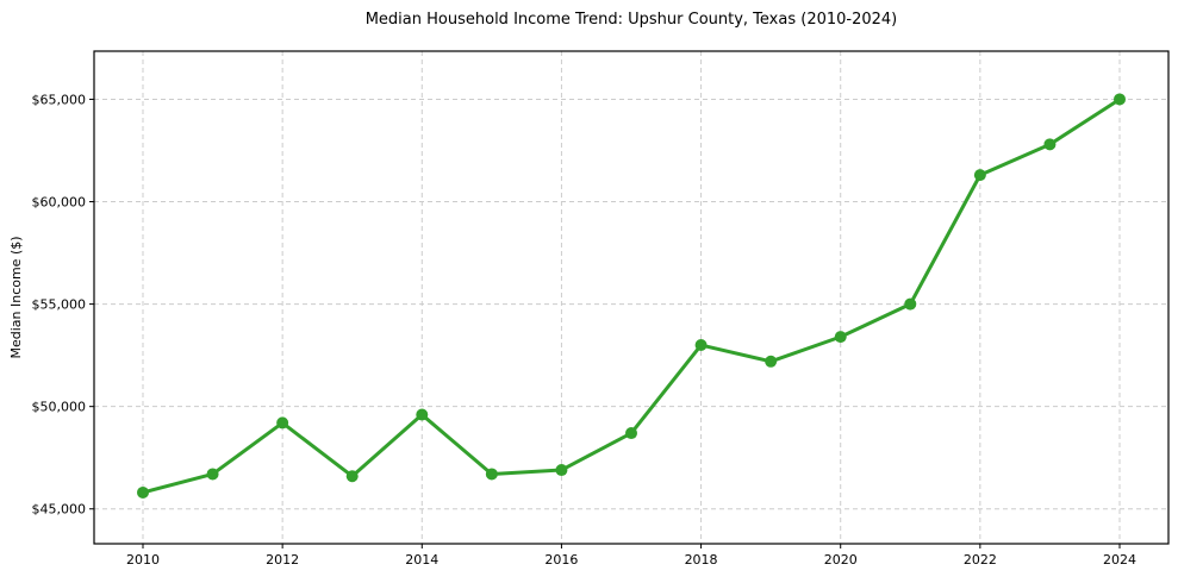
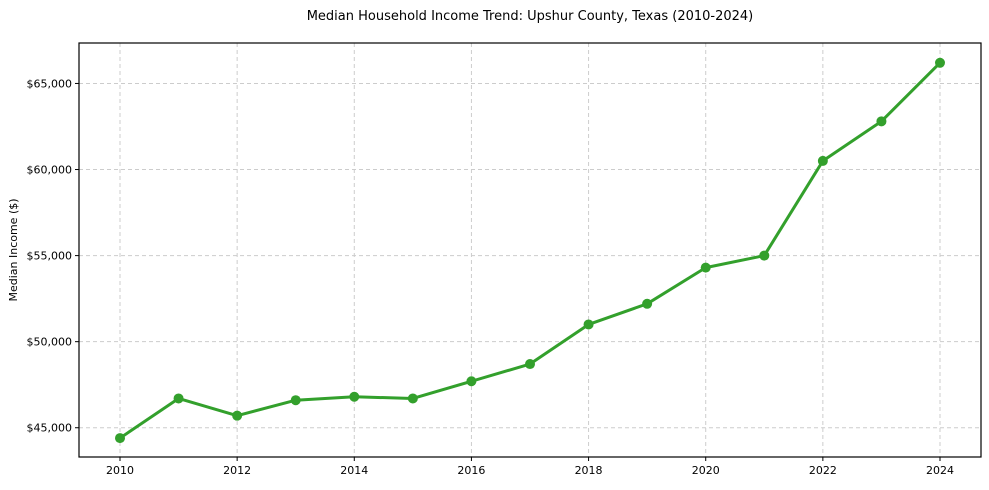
2010: $45800 -> $44400
2012: $49200 -> $45700
2014: $49600 -> $46800
2016: $46900 -> $47700
2018: $53000 -> $51000
2020: $53400 -> $54300
2022: $61300 -> $60500
2024: $65000 -> $66200
